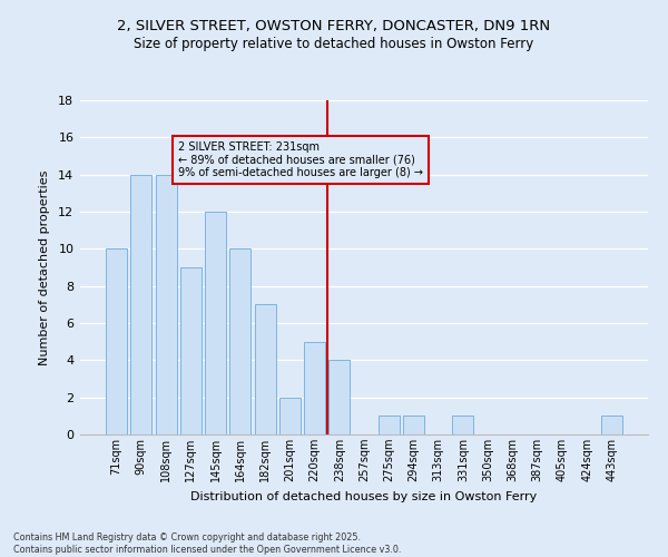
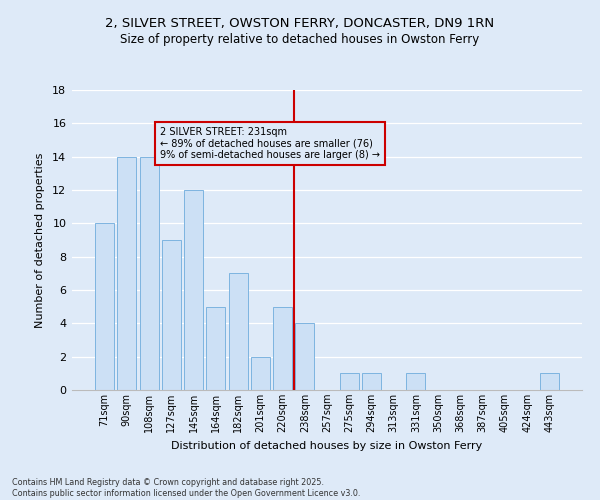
164sqm: 10 -> 5
